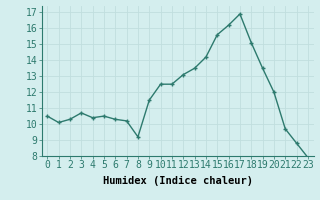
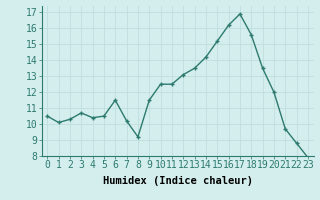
6: 10.3 -> 11.5
15: 15.6 -> 15.2
18: 15.1 -> 15.6
